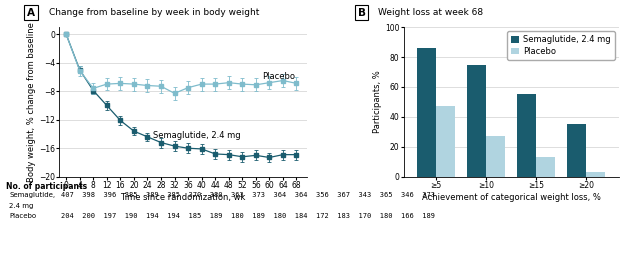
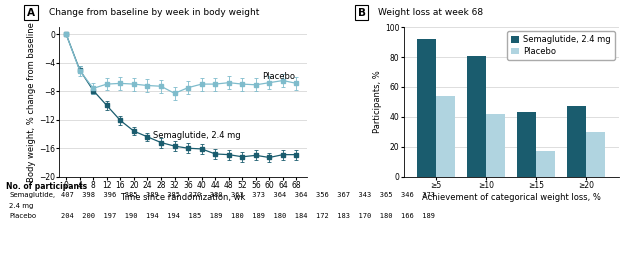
Semaglutide, 2.4 mg/≥5: 86 -> 92
Placebo/≥5: 47 -> 54
Semaglutide, 2.4 mg/≥10: 75 -> 81
Placebo/≥10: 27 -> 42
Semaglutide, 2.4 mg/≥15: 55 -> 43
Placebo/≥15: 13 -> 17
Semaglutide, 2.4 mg/≥20: 35 -> 47
Placebo/≥20: 3 -> 30
